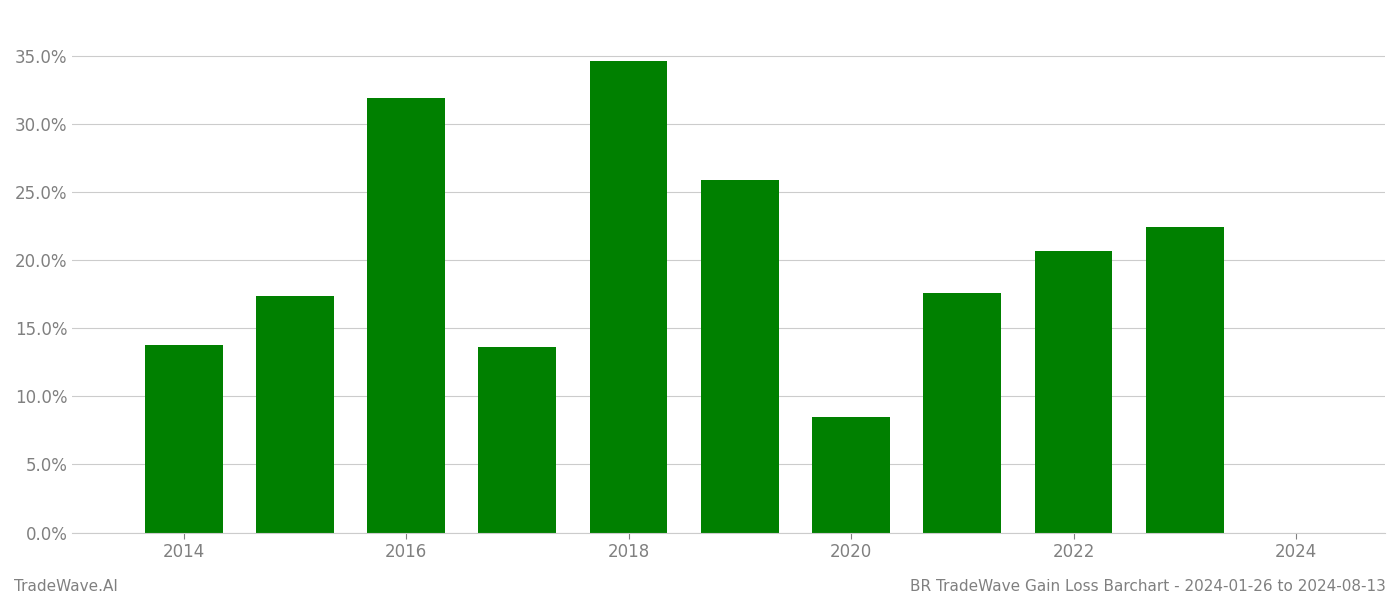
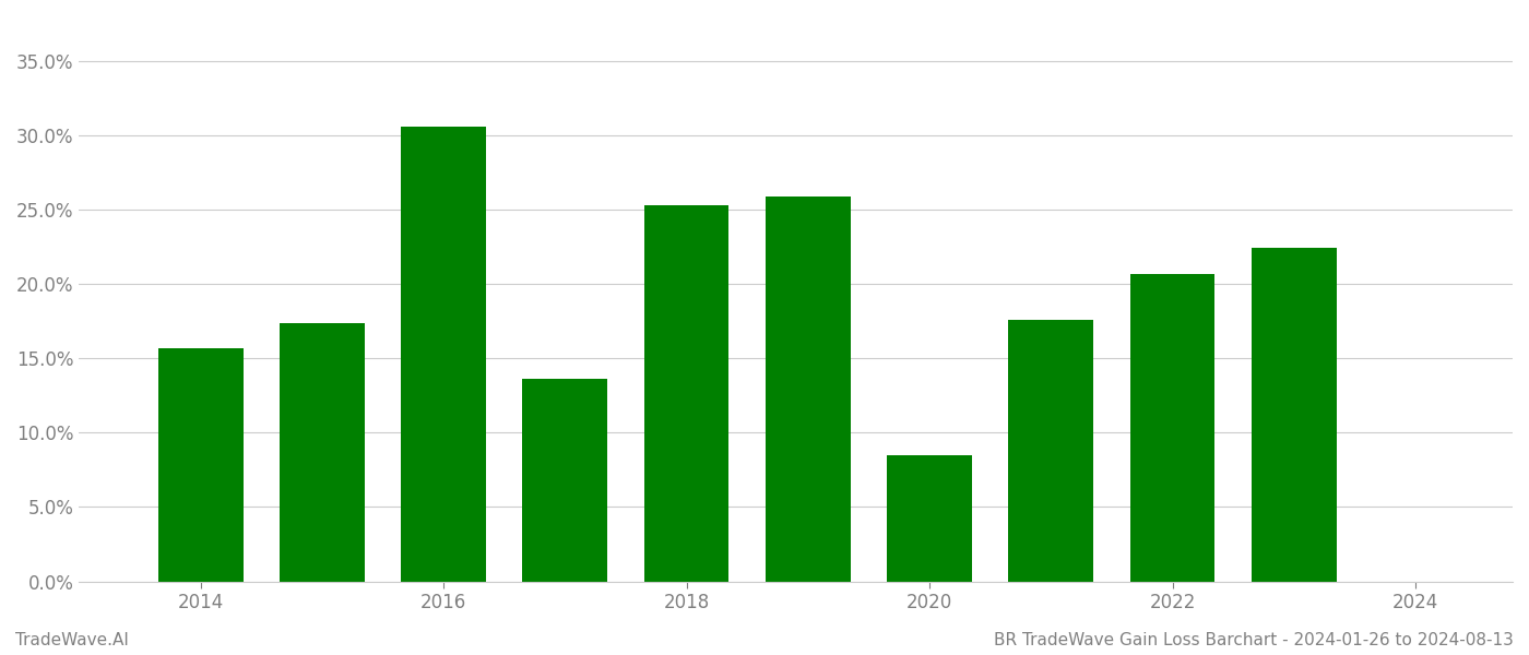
2014: 13.8% -> 15.7%
2016: 31.9% -> 30.6%
2018: 34.6% -> 25.3%
